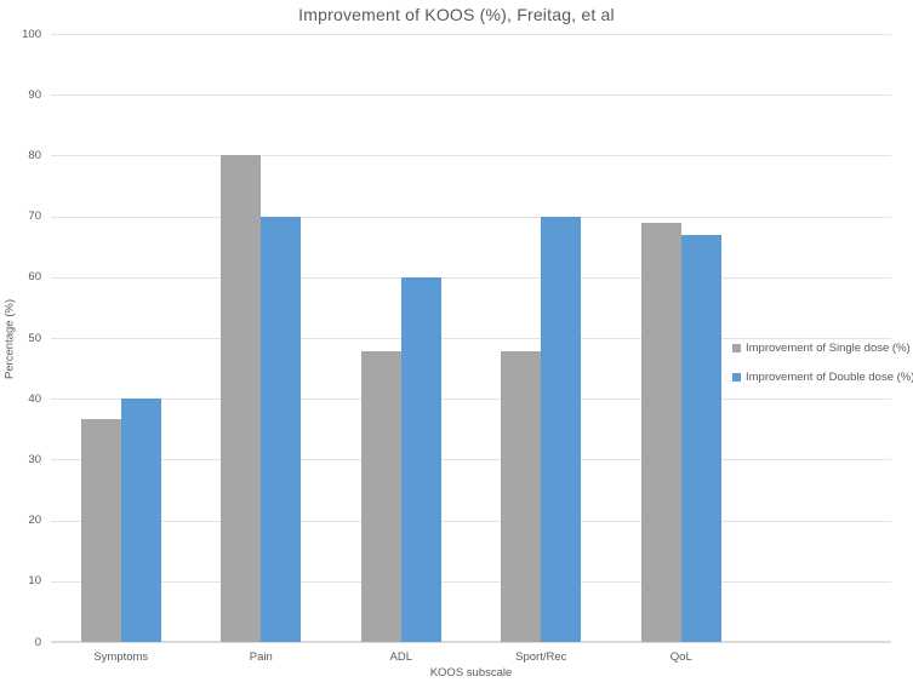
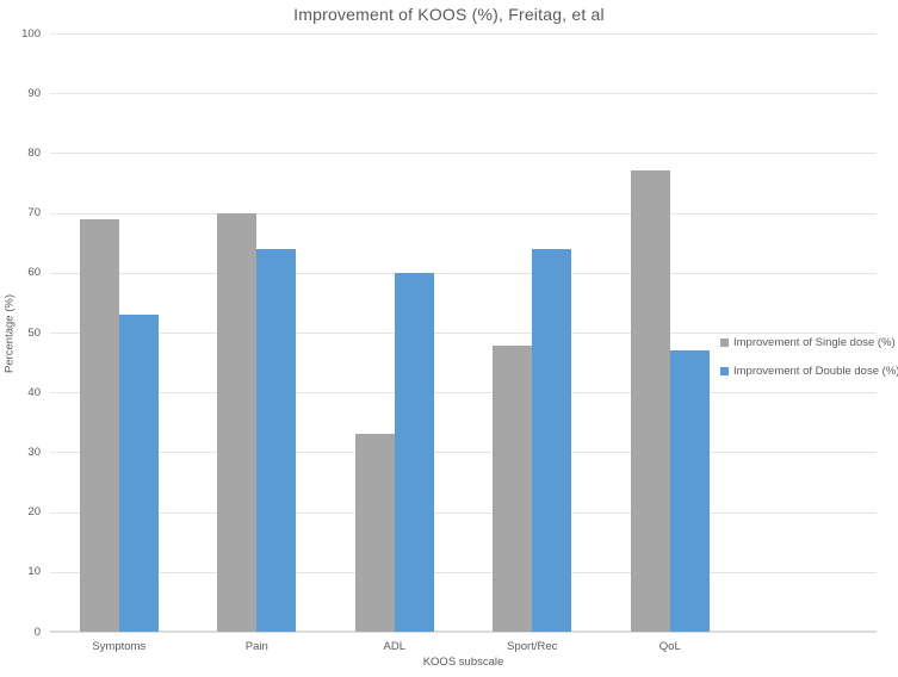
Improvement of Single dose (%)/Symptoms: 37 -> 69
Improvement of Double dose (%)/Symptoms: 40 -> 53
Improvement of Single dose (%)/Pain: 80 -> 70
Improvement of Double dose (%)/Pain: 70 -> 64
Improvement of Single dose (%)/ADL: 48 -> 33
Improvement of Double dose (%)/Sport/Rec: 70 -> 64
Improvement of Single dose (%)/QoL: 69 -> 77
Improvement of Double dose (%)/QoL: 67 -> 47
